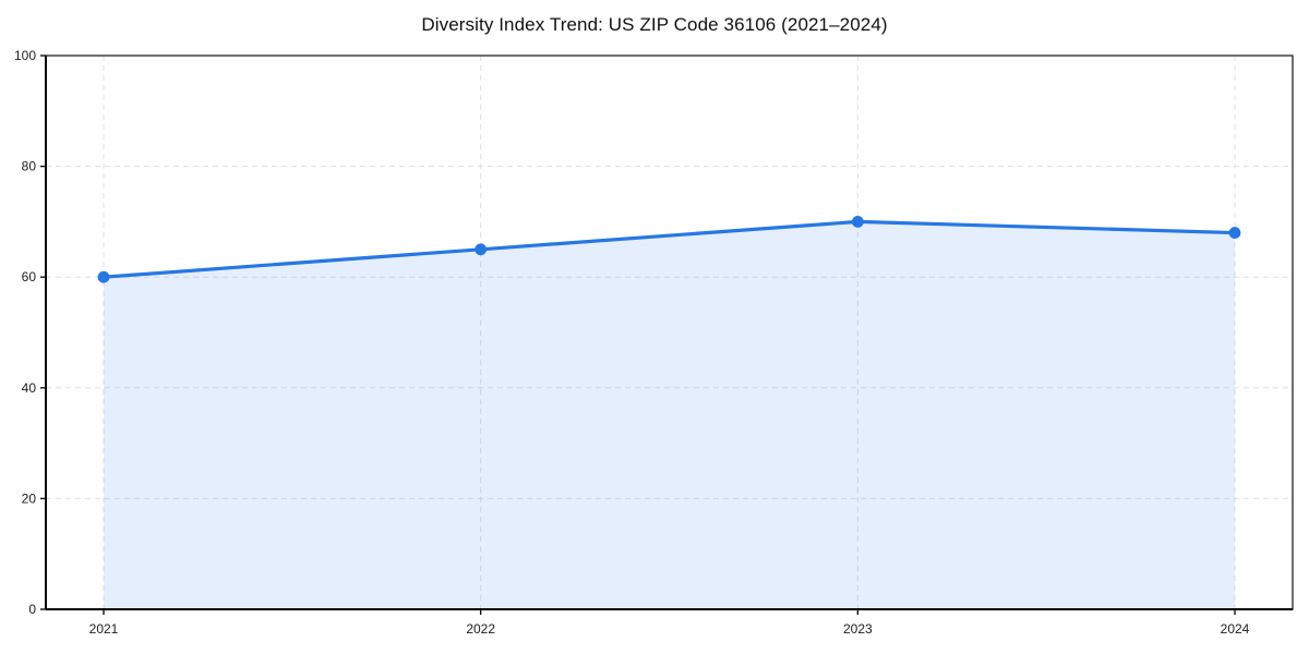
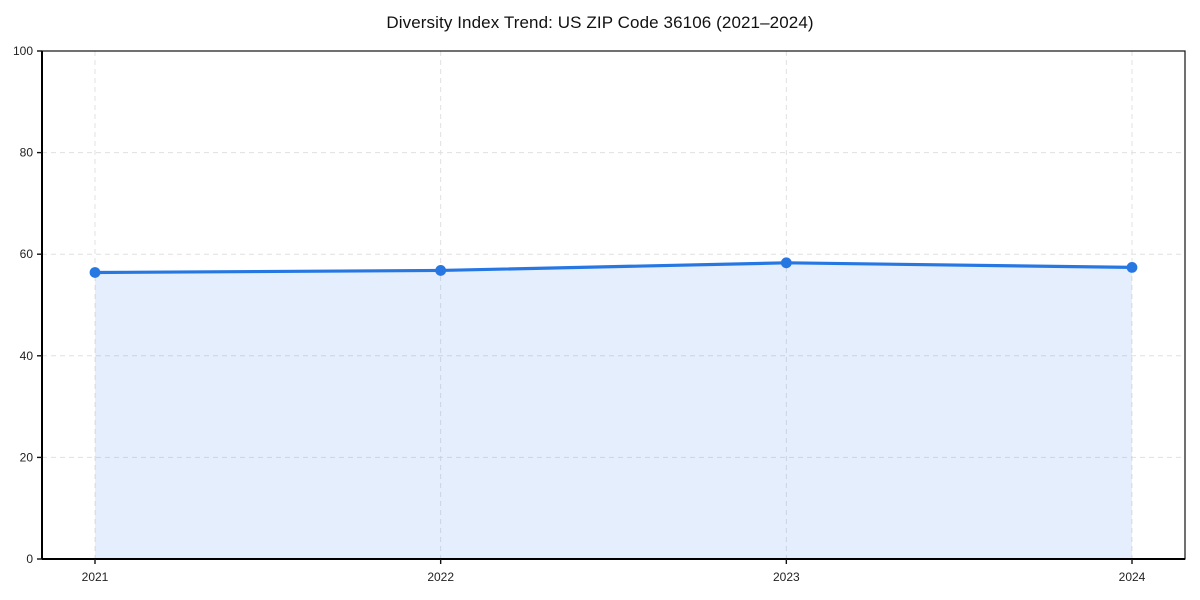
2021: 60 -> 56
2022: 65 -> 57
2023: 70 -> 58
2024: 68 -> 57
